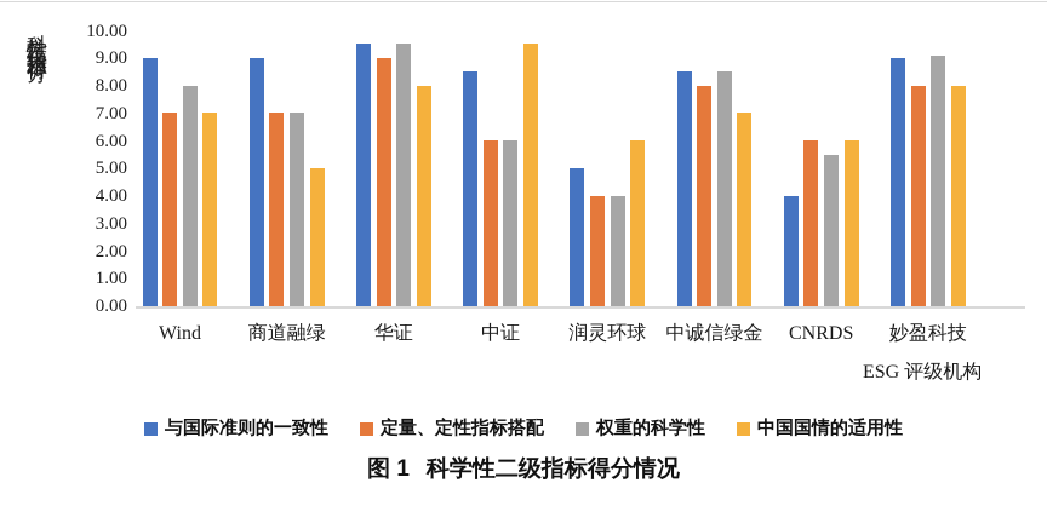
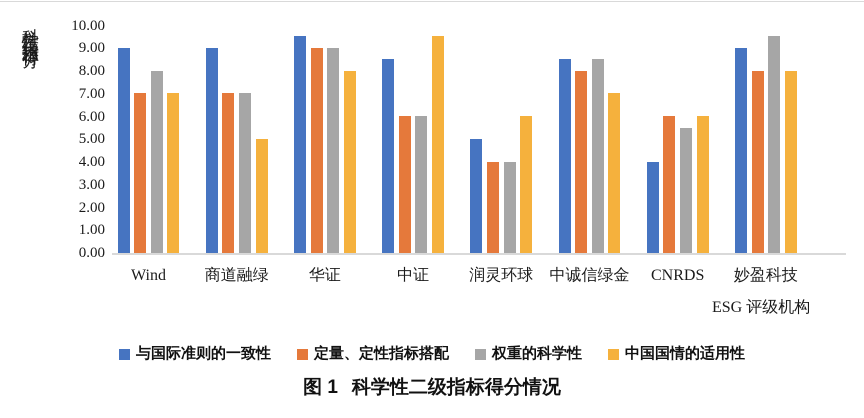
权重的科学性/华证: 9.5 -> 9.0
权重的科学性/妙盈科技: 9.1 -> 9.5
